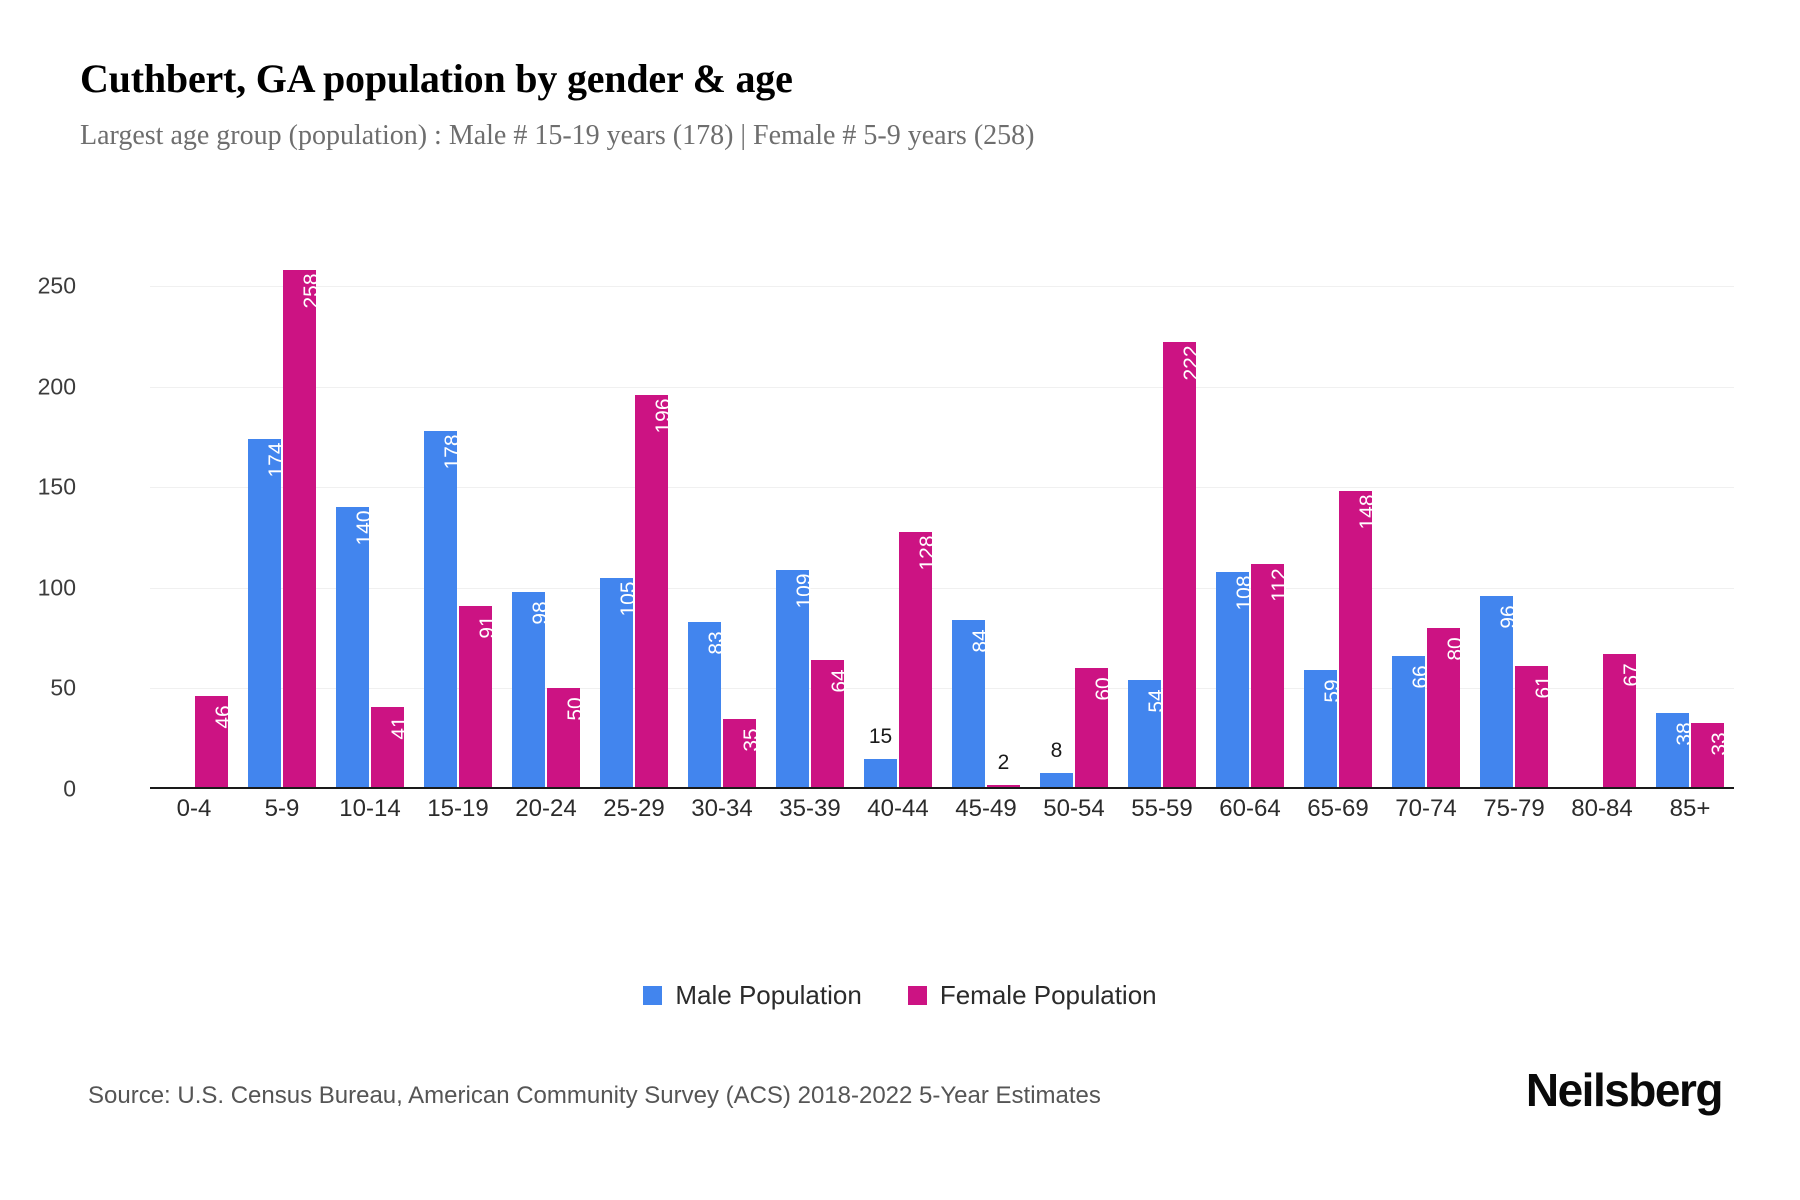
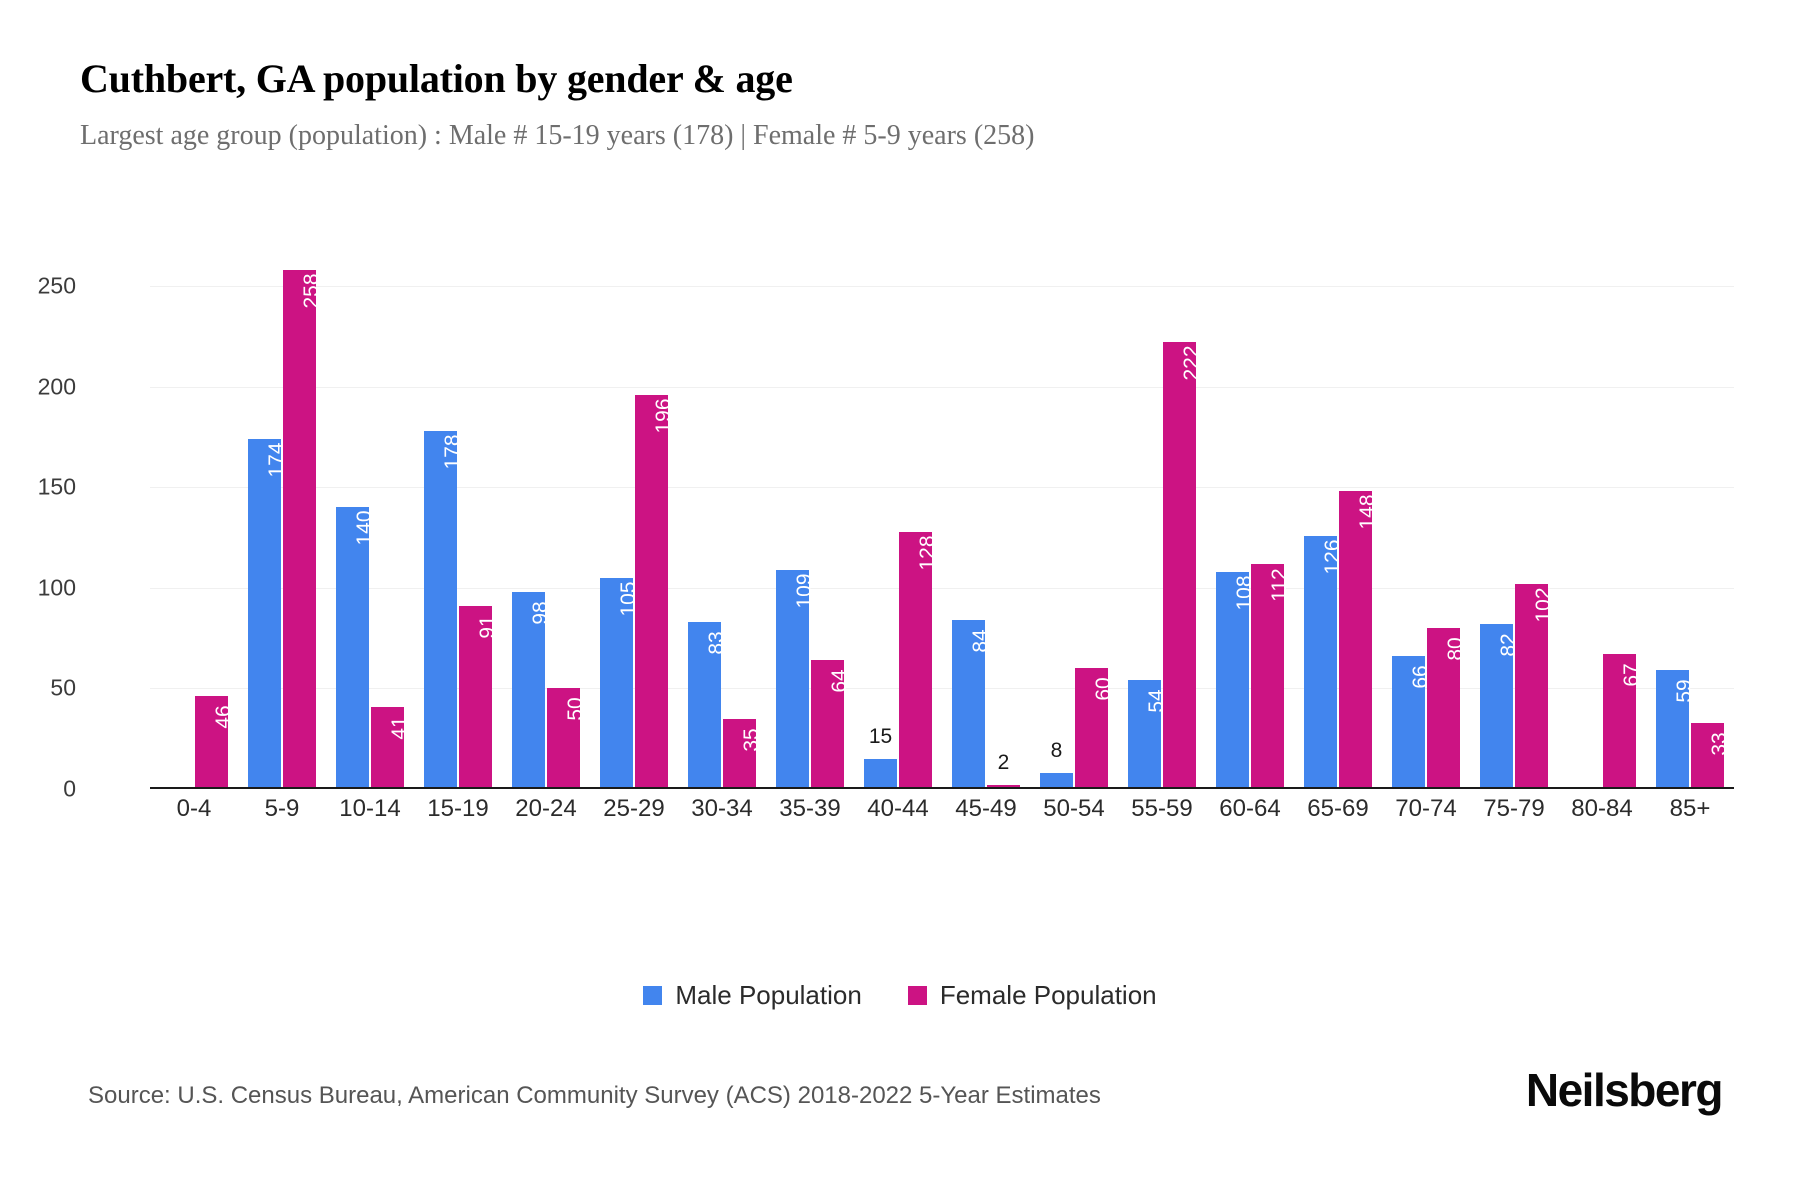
Male Population/65-69: 59 -> 126
Male Population/75-79: 96 -> 82
Female Population/75-79: 61 -> 102
Male Population/85+: 38 -> 59
